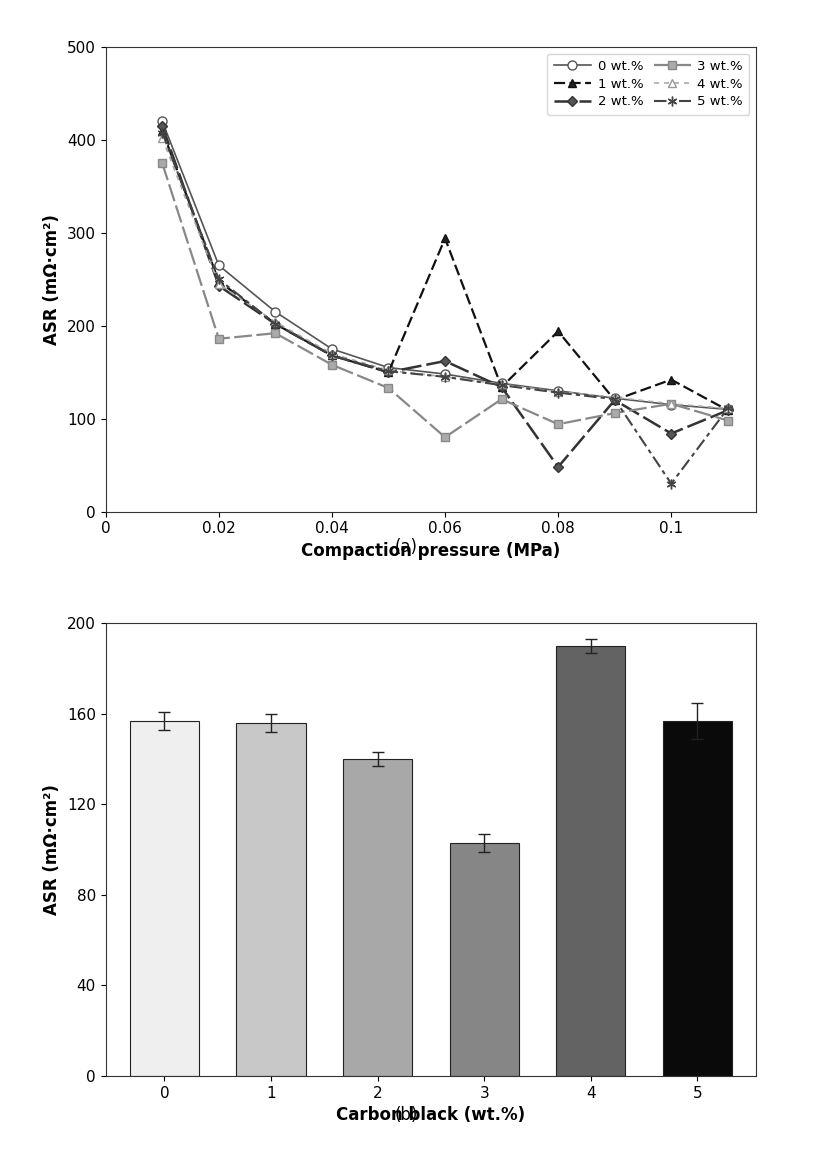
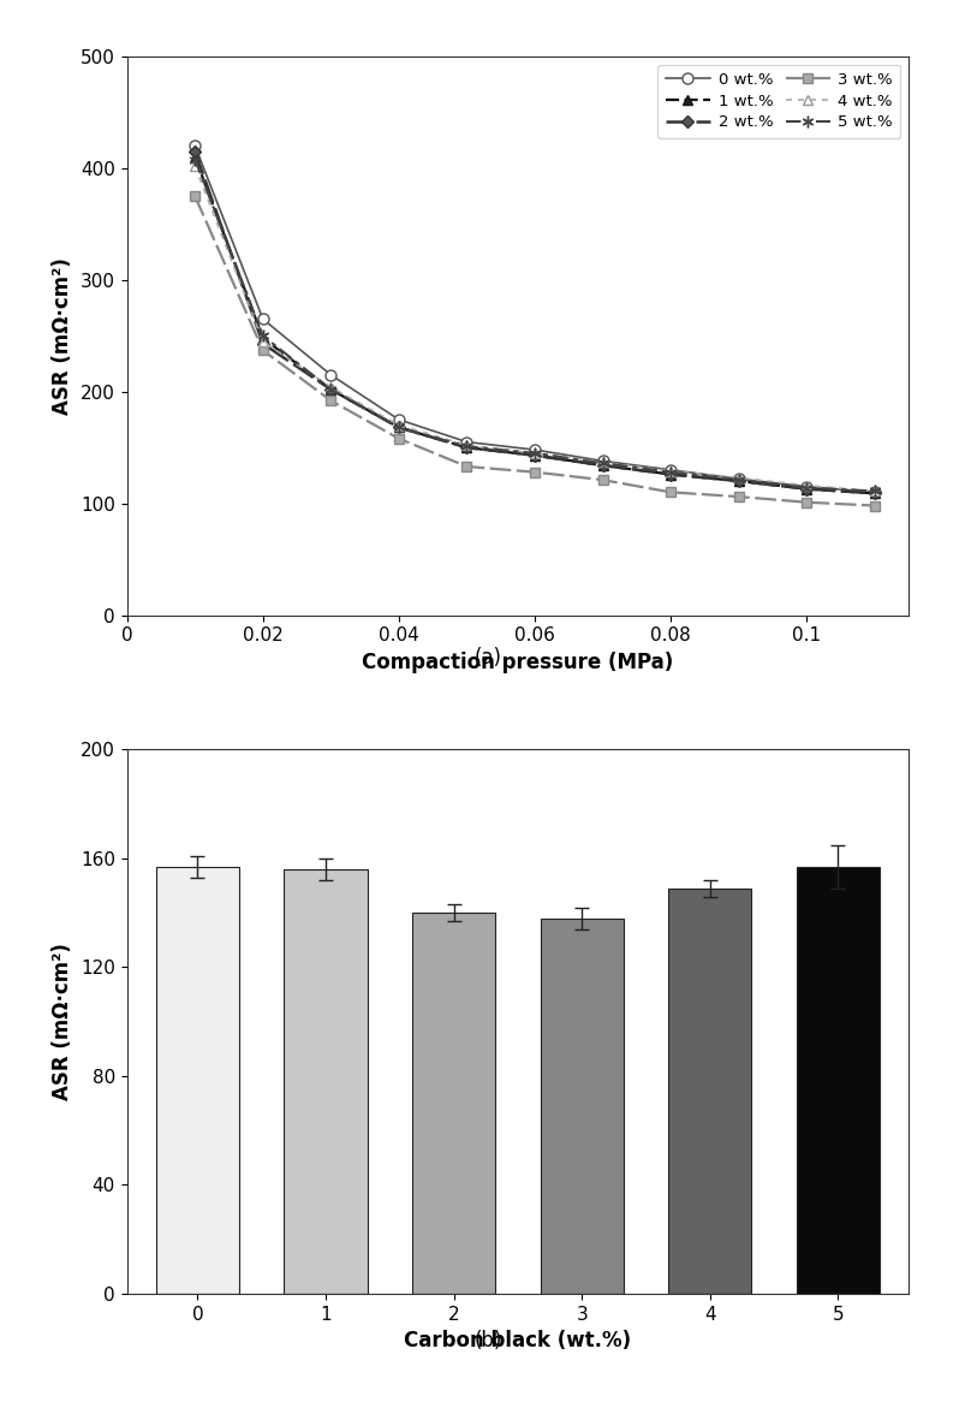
3 wt.%/0.02: 186 -> 237
1 wt.%/0.06: 294 -> 143
2 wt.%/0.06: 162 -> 143
3 wt.%/0.06: 80 -> 128
1 wt.%/0.08: 194 -> 126
2 wt.%/0.08: 48 -> 126
3 wt.%/0.08: 94 -> 110
1 wt.%/0.1: 142 -> 113
2 wt.%/0.1: 84 -> 113
3 wt.%/0.1: 116 -> 101
5 wt.%/0.1: 30 -> 114
3: 103 -> 138
4: 190 -> 149
